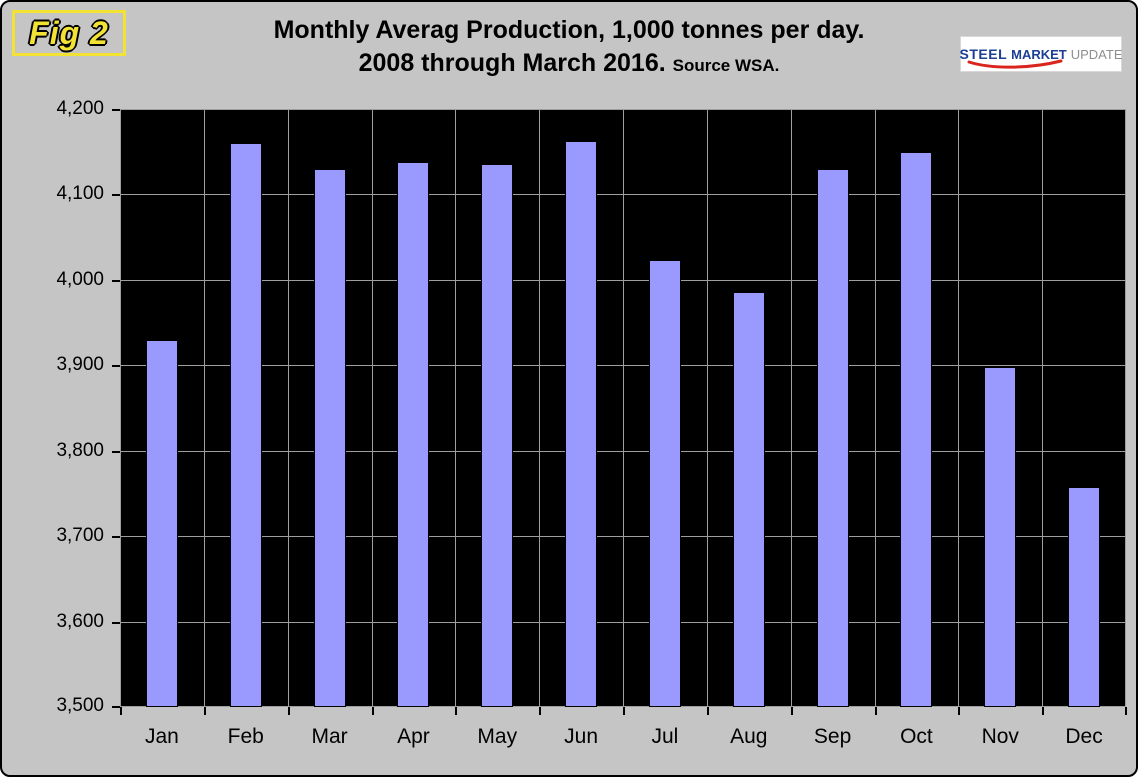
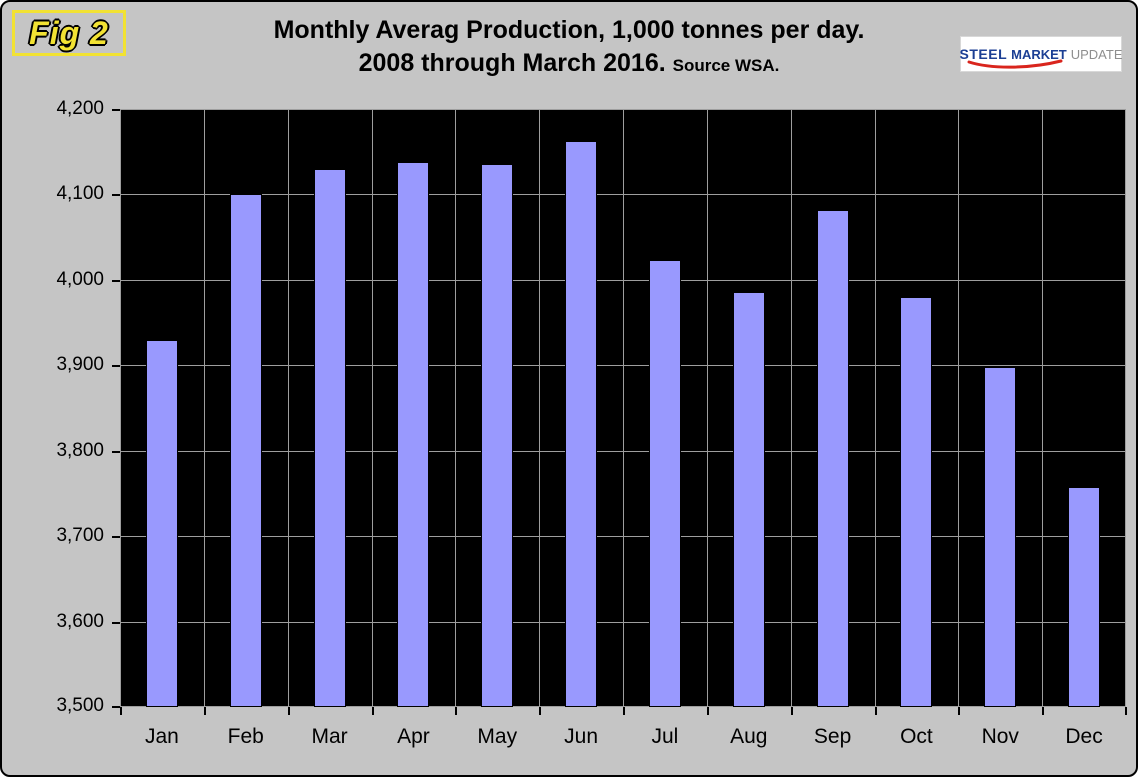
Feb: 4160 -> 4100
Sep: 4130 -> 4080
Oct: 4150 -> 3980
